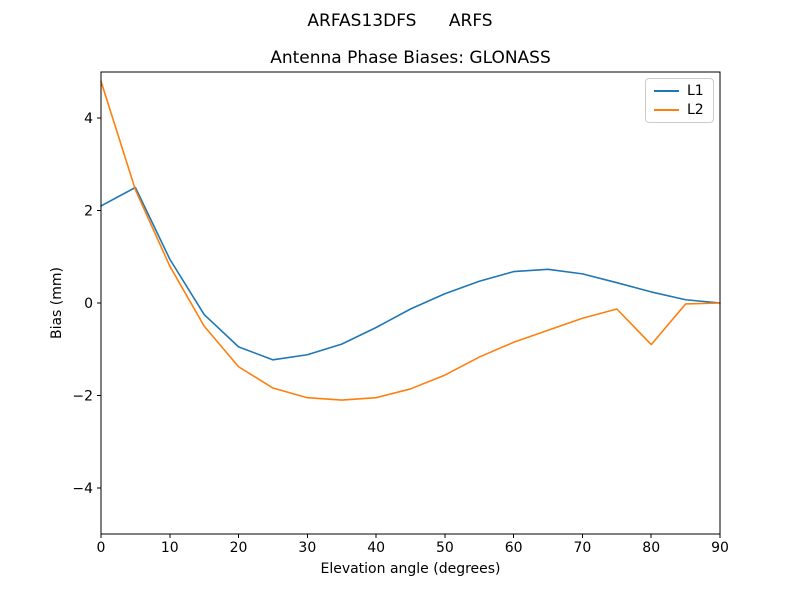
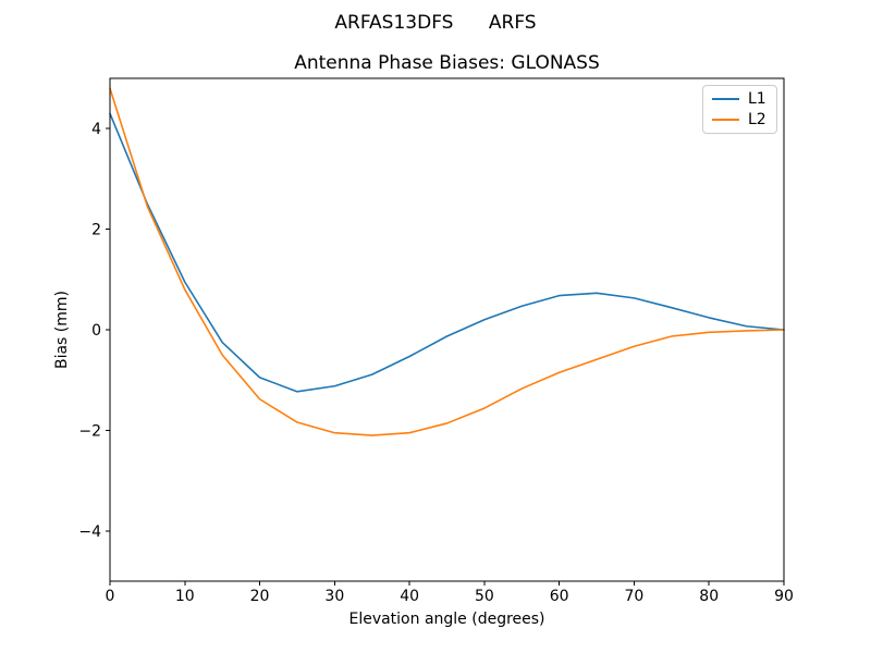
L1/0: 2.1 -> 4.3
L2/80: -0.9 -> -0.1
